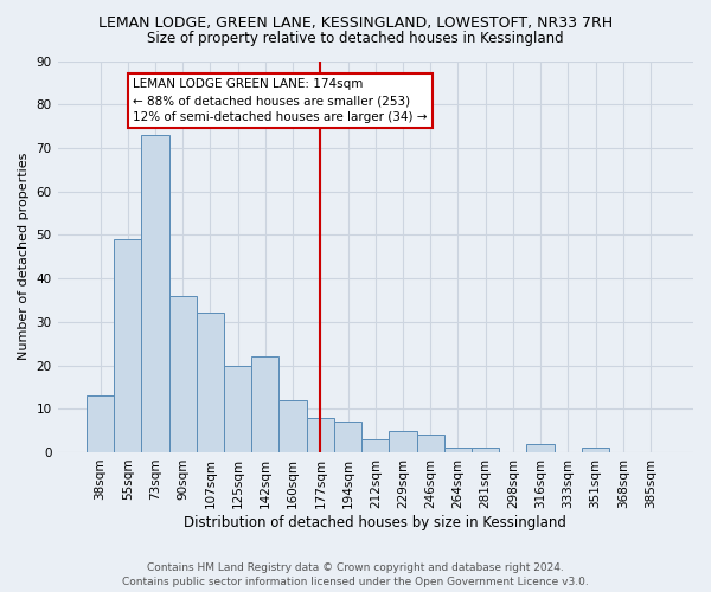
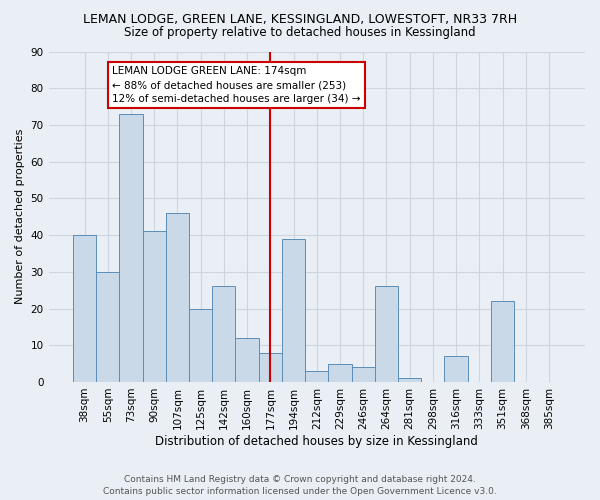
38sqm: 13 -> 40
55sqm: 49 -> 30
90sqm: 36 -> 41
107sqm: 32 -> 46
142sqm: 22 -> 26
194sqm: 7 -> 39
264sqm: 1 -> 26
316sqm: 2 -> 7
351sqm: 1 -> 22
